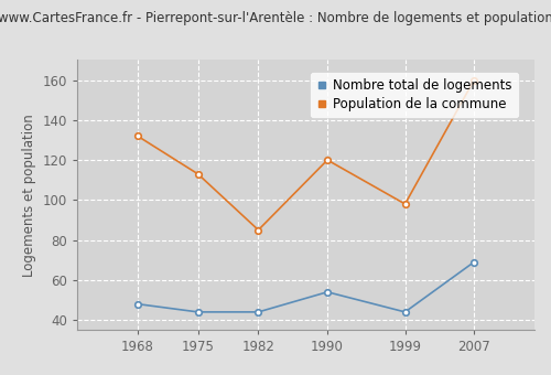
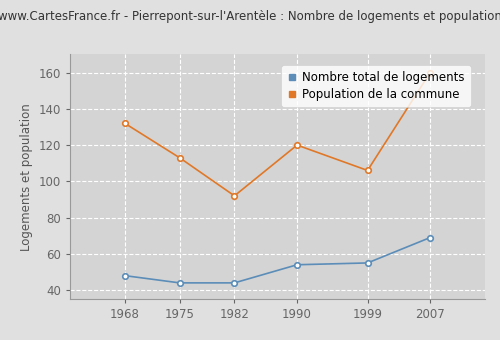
Population de la commune/1982: 85 -> 92
Nombre total de logements/1999: 44 -> 55
Population de la commune/1999: 98 -> 106
